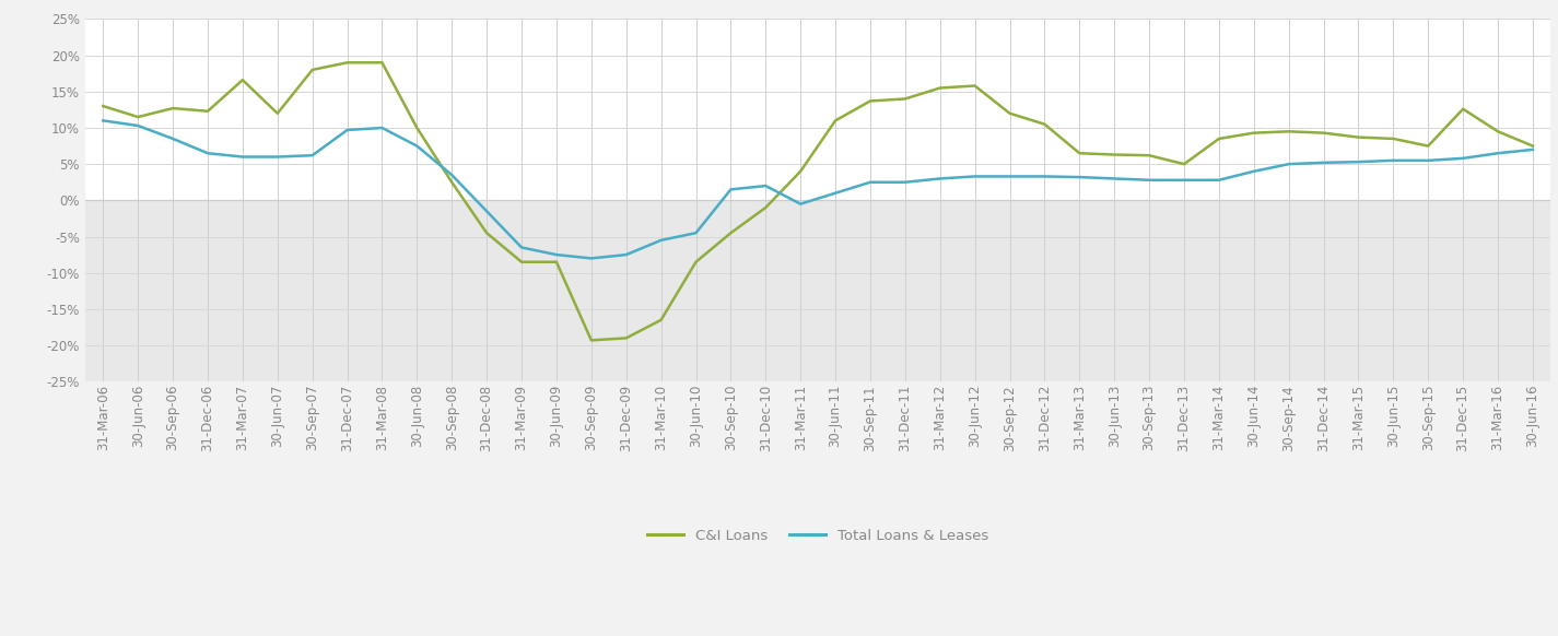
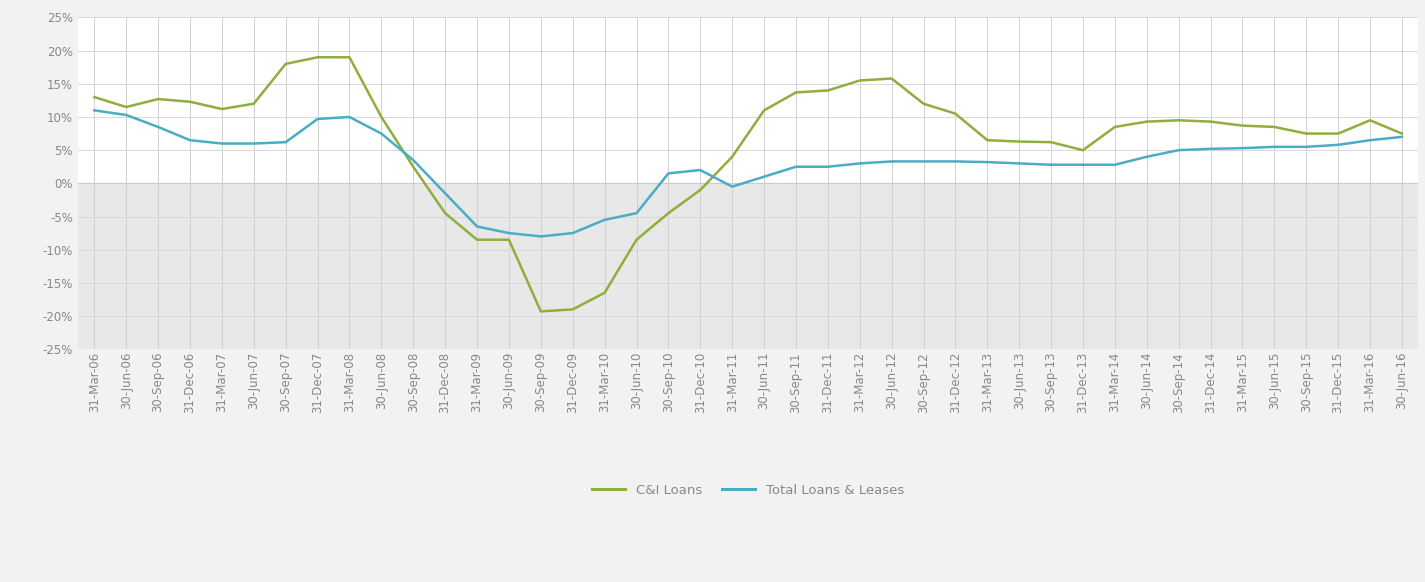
C&I Loans/31-Mar-07: 16.6% -> 11.2%
C&I Loans/31-Dec-15: 12.6% -> 7.5%
